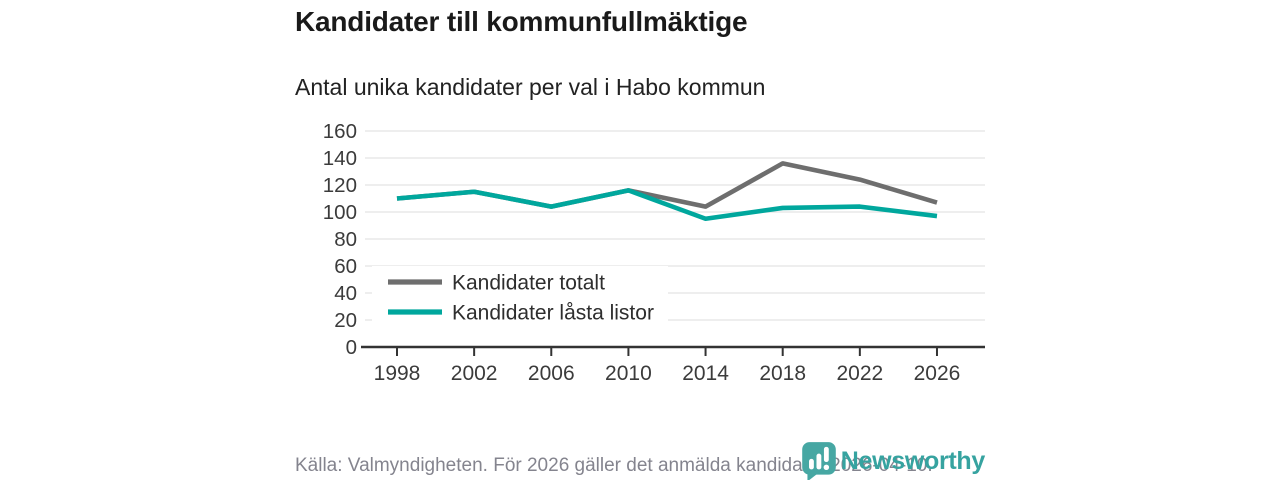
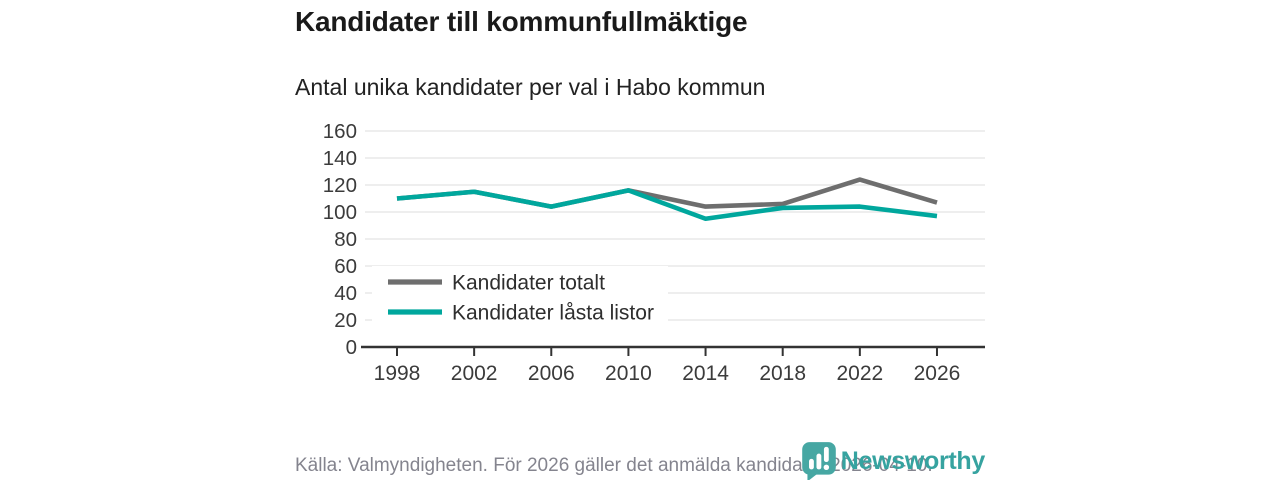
Kandidater totalt/2018: 136 -> 106
